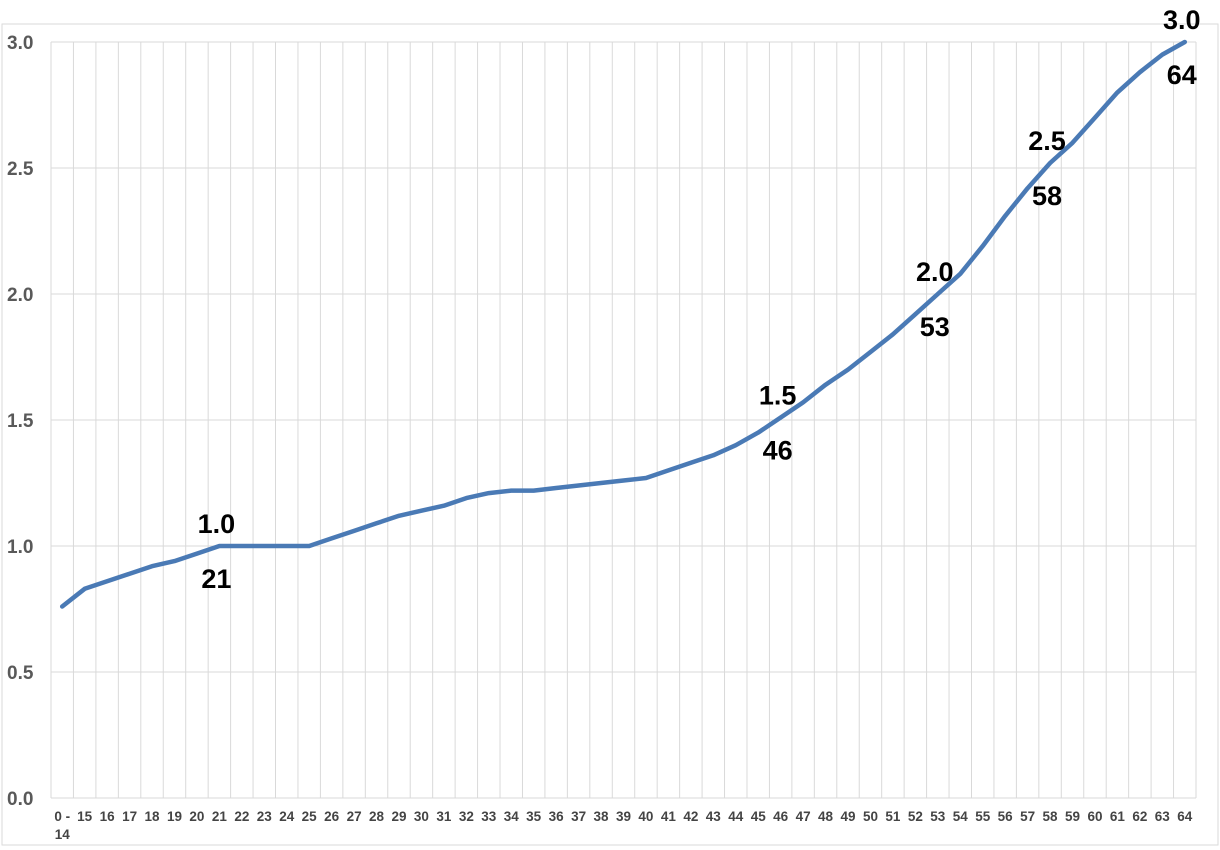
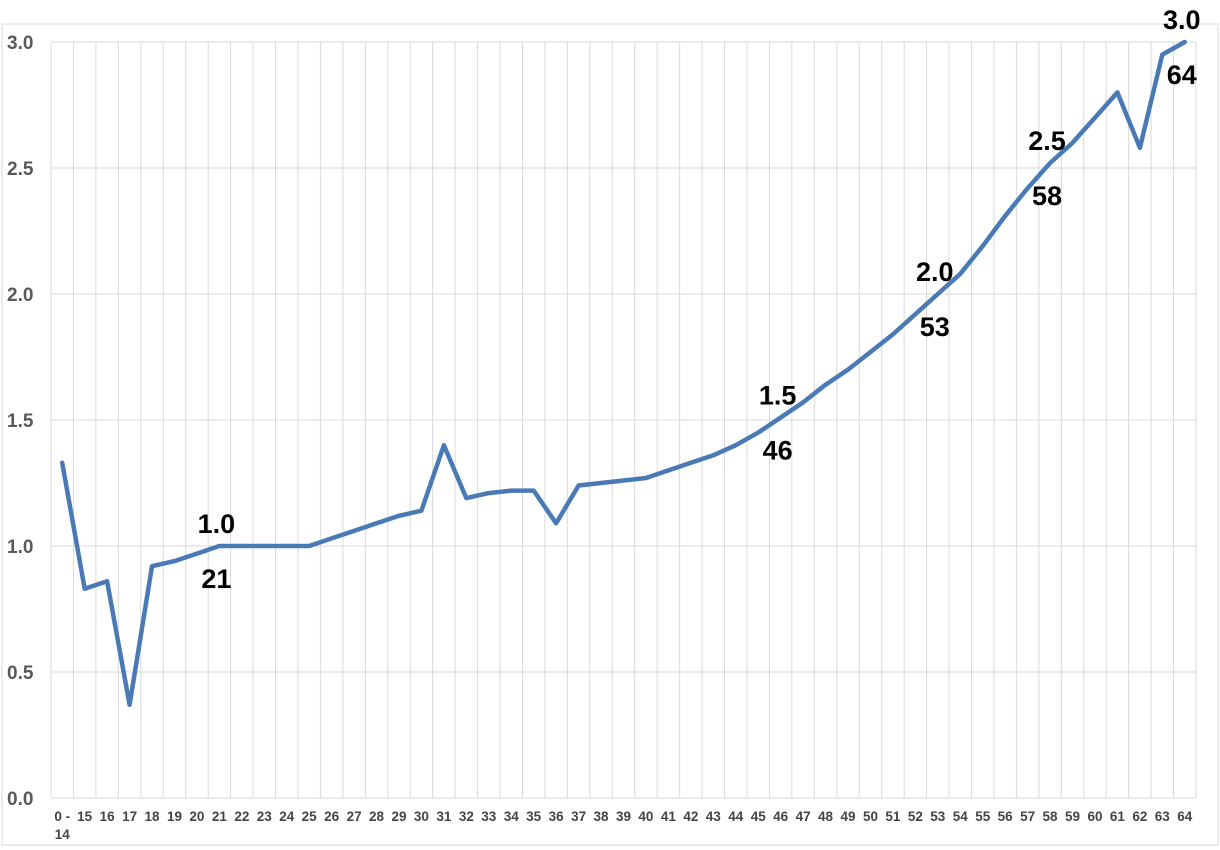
0 - 14: 0.76 -> 1.33
17: 0.89 -> 0.37
31: 1.16 -> 1.40
36: 1.23 -> 1.09
62: 2.88 -> 2.58
